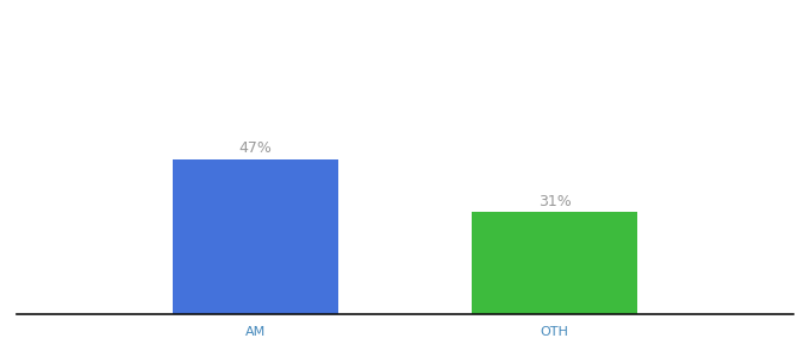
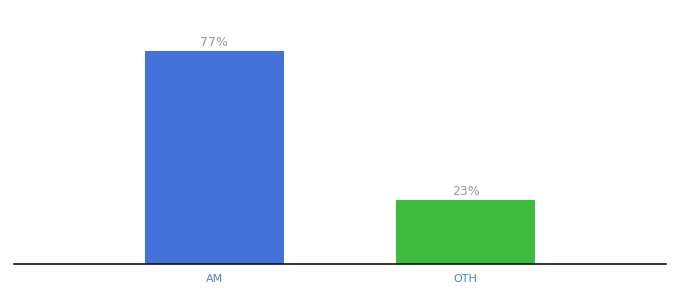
AM: 47% -> 77%
OTH: 31% -> 23%
